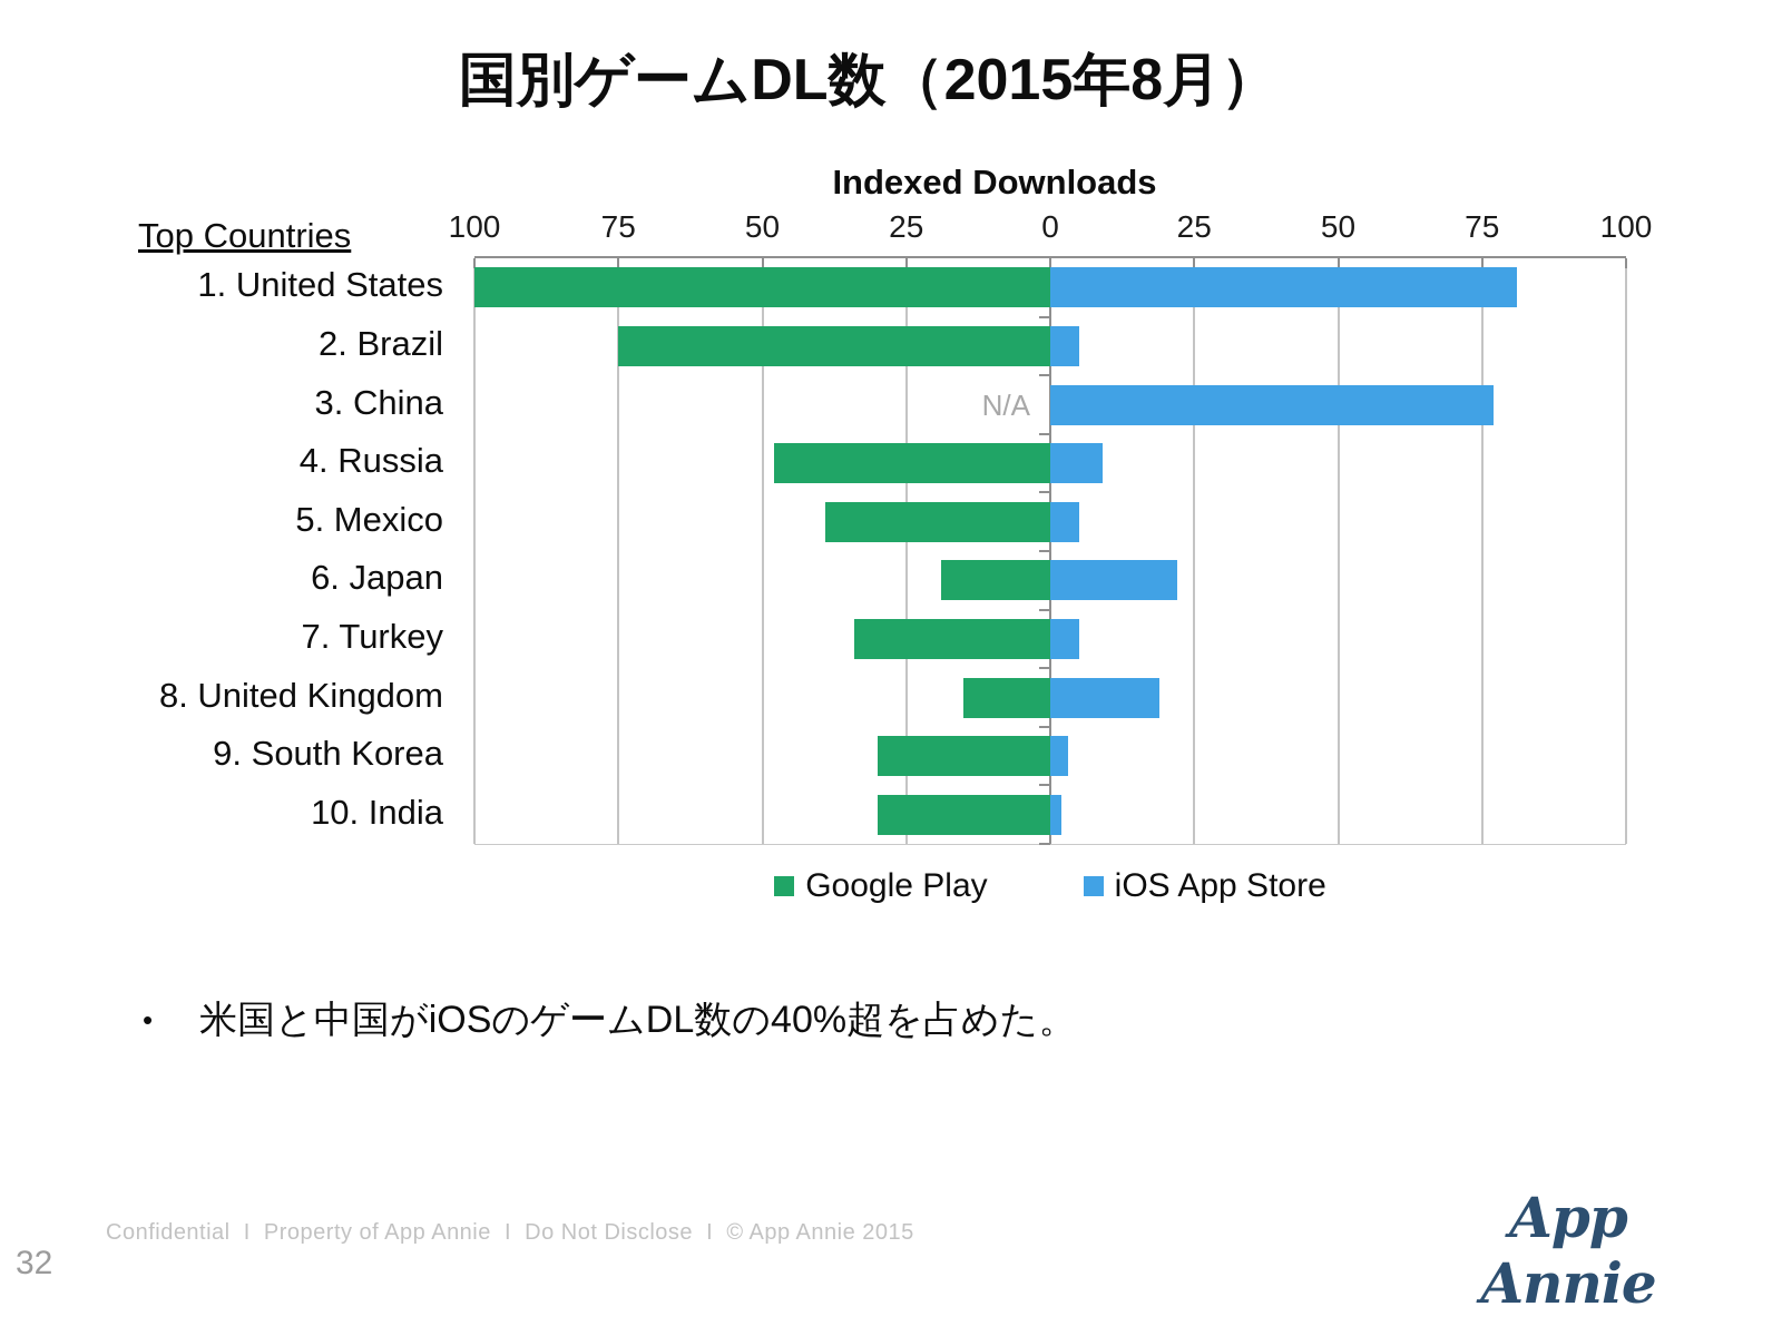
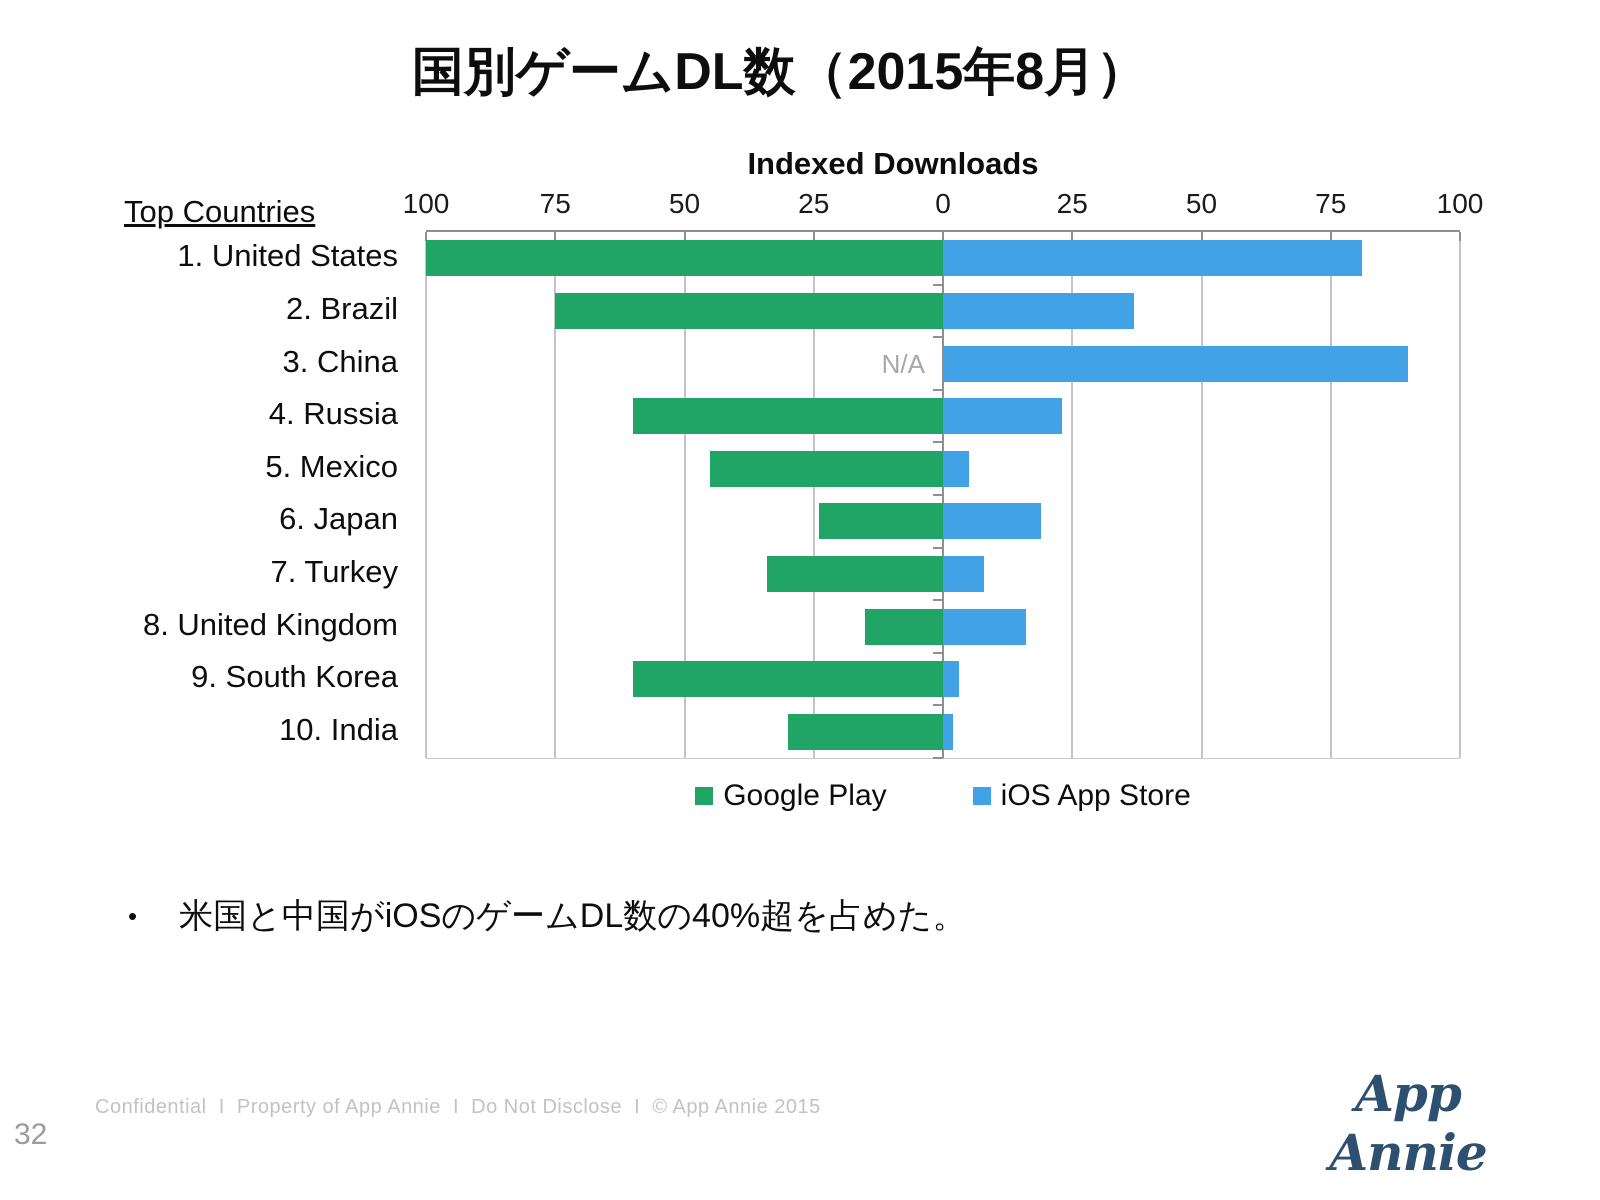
iOS App Store/2. Brazil: 5 -> 37
iOS App Store/3. China: 77 -> 90
Google Play/4. Russia: 48 -> 60
iOS App Store/4. Russia: 9 -> 23
Google Play/5. Mexico: 39 -> 45
Google Play/6. Japan: 19 -> 24
iOS App Store/6. Japan: 22 -> 19
iOS App Store/7. Turkey: 5 -> 8
iOS App Store/8. United Kingdom: 19 -> 16
Google Play/9. South Korea: 30 -> 60
